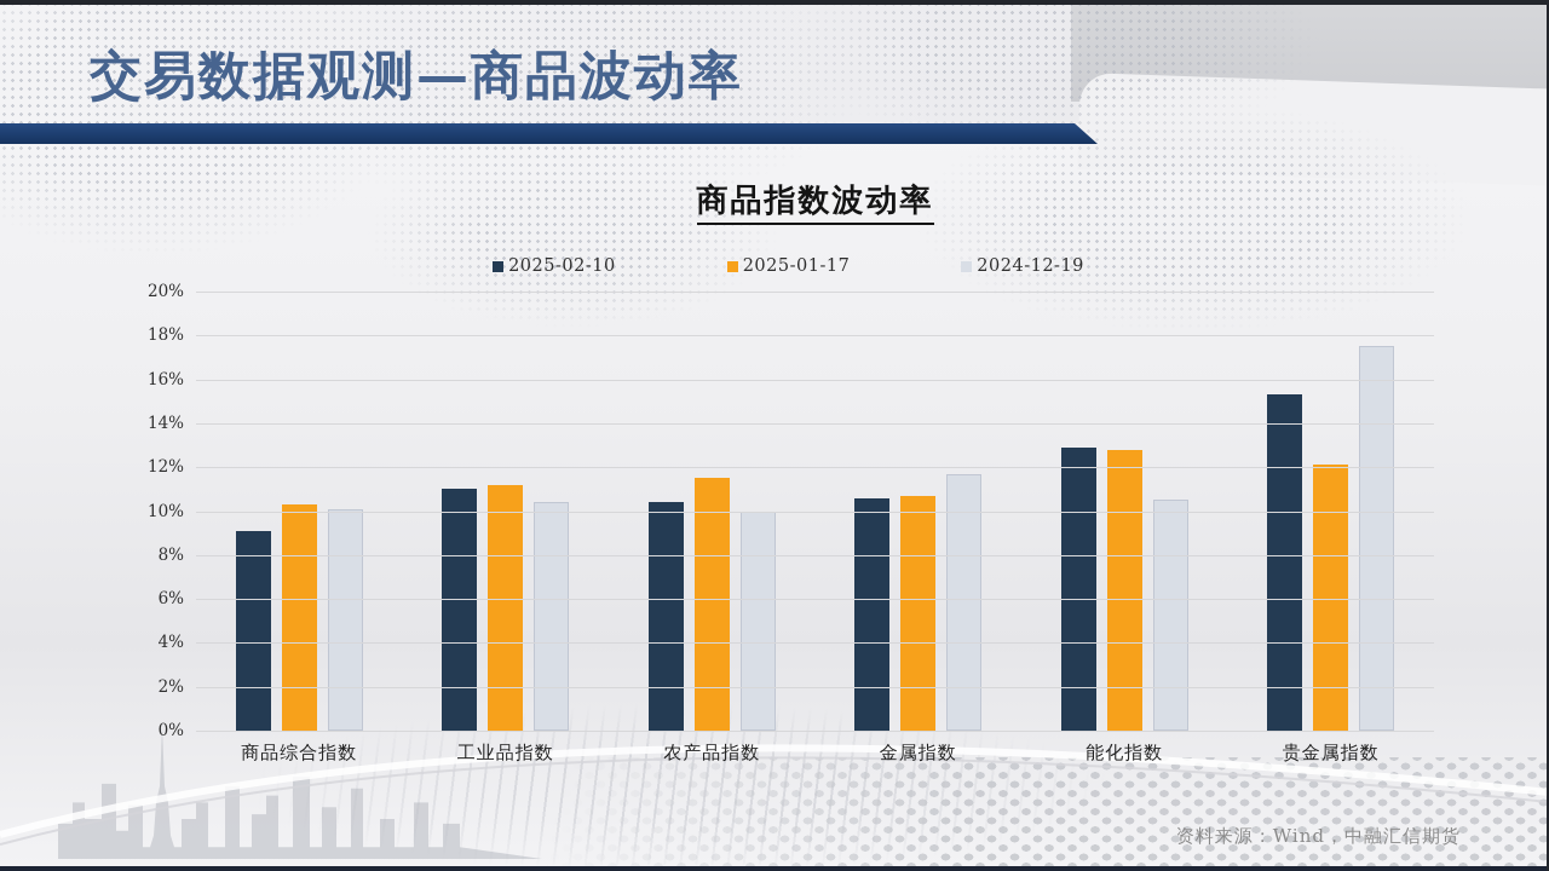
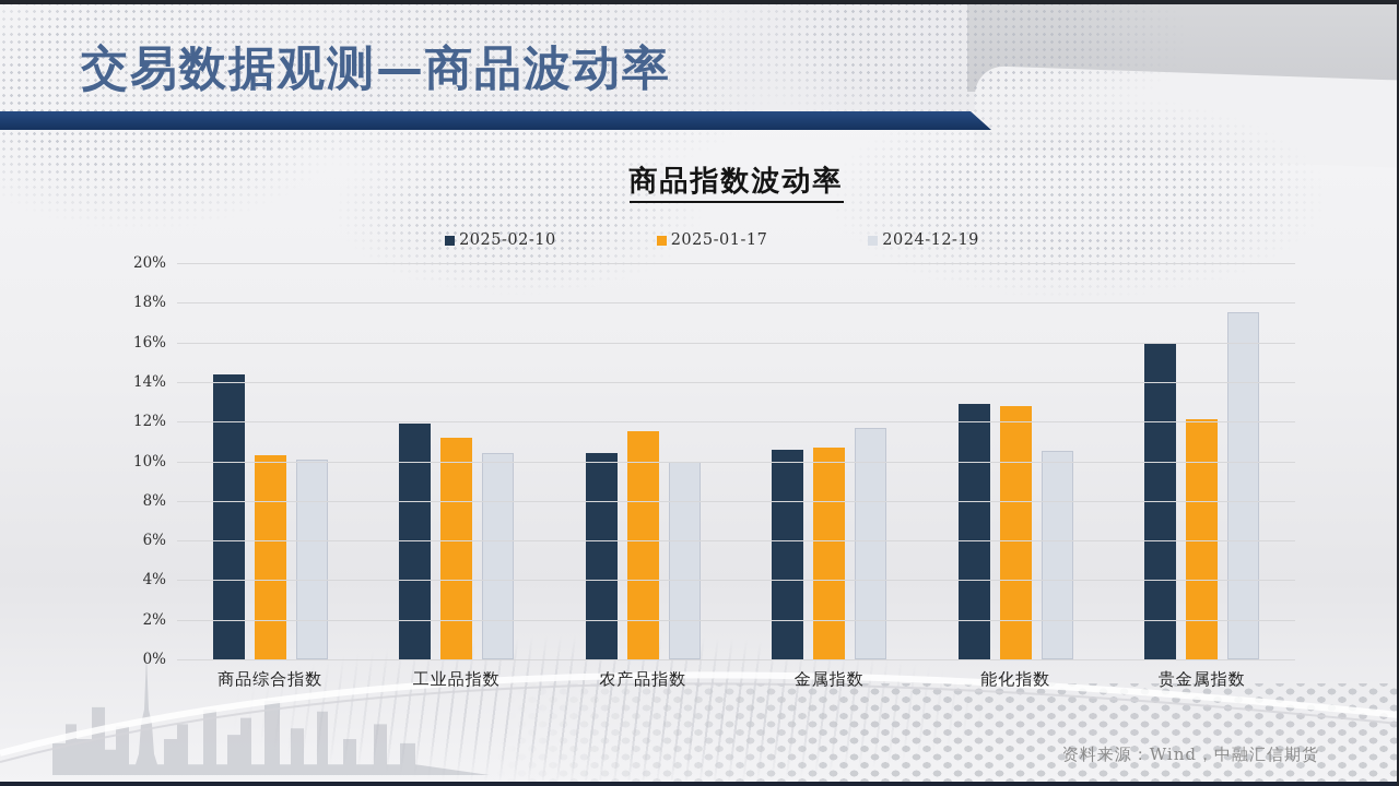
2025-02-10/商品综合指数: 9.1% -> 14.4%
2025-02-10/工业品指数: 11.0% -> 11.9%
2025-02-10/贵金属指数: 15.3% -> 15.9%
